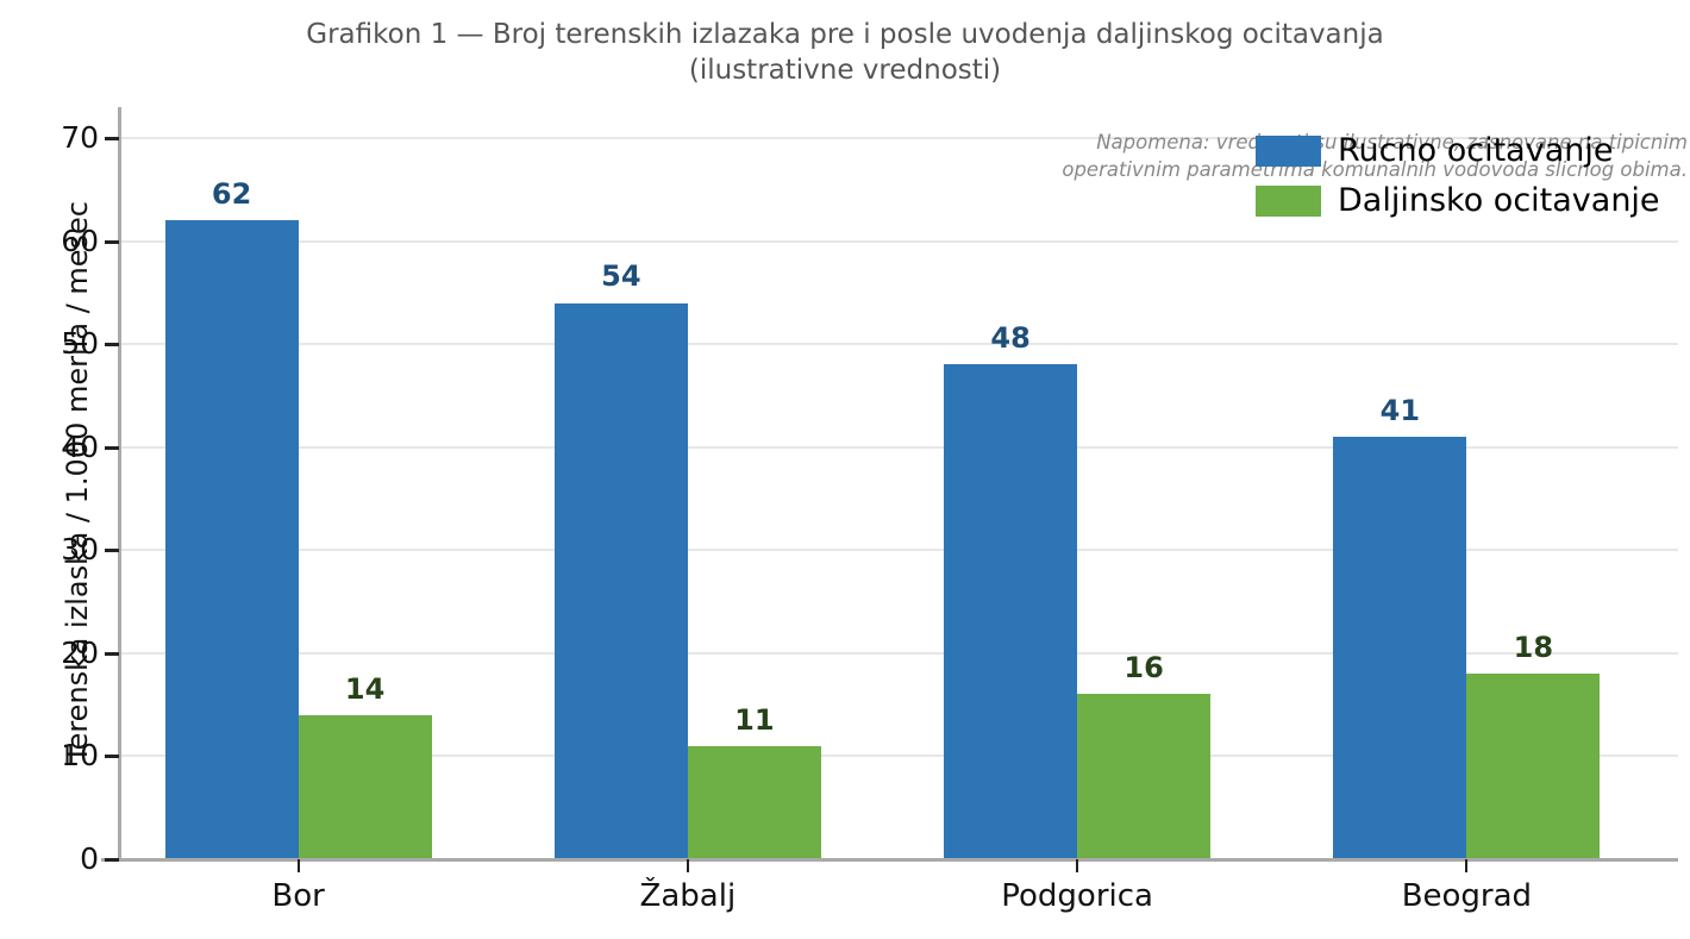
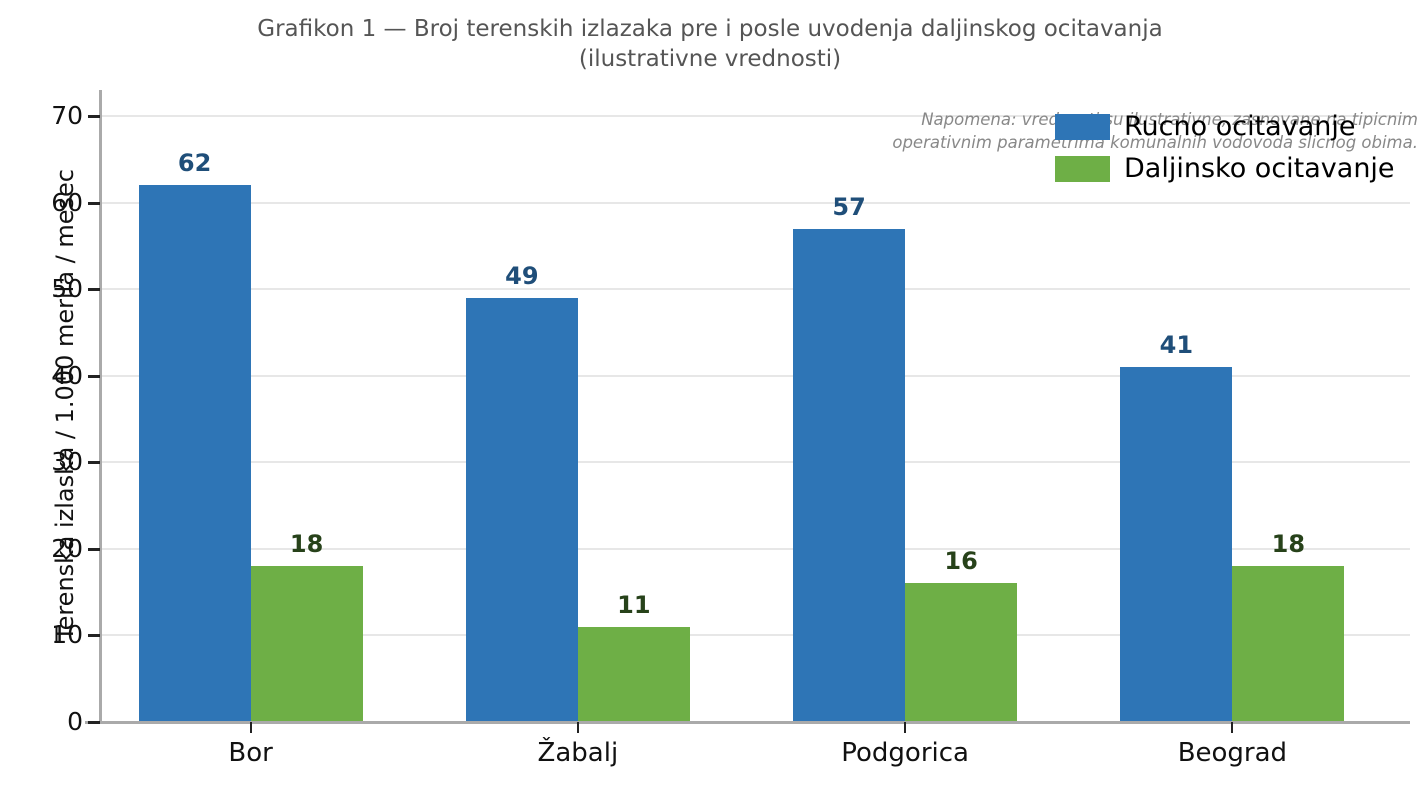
Daljinsko ocitavanje/Bor: 14 -> 18
Rucno ocitavanje/Žabalj: 54 -> 49
Rucno ocitavanje/Podgorica: 48 -> 57
